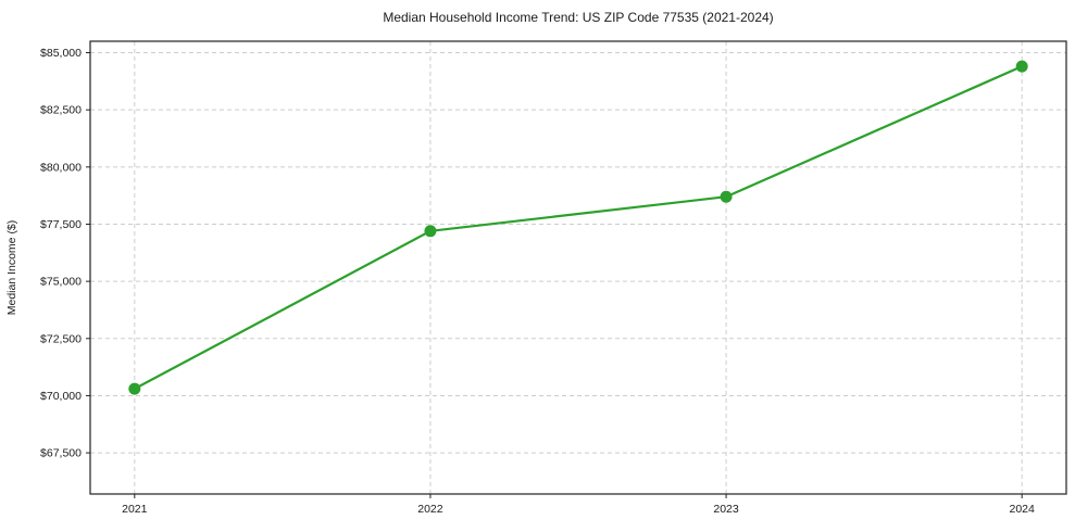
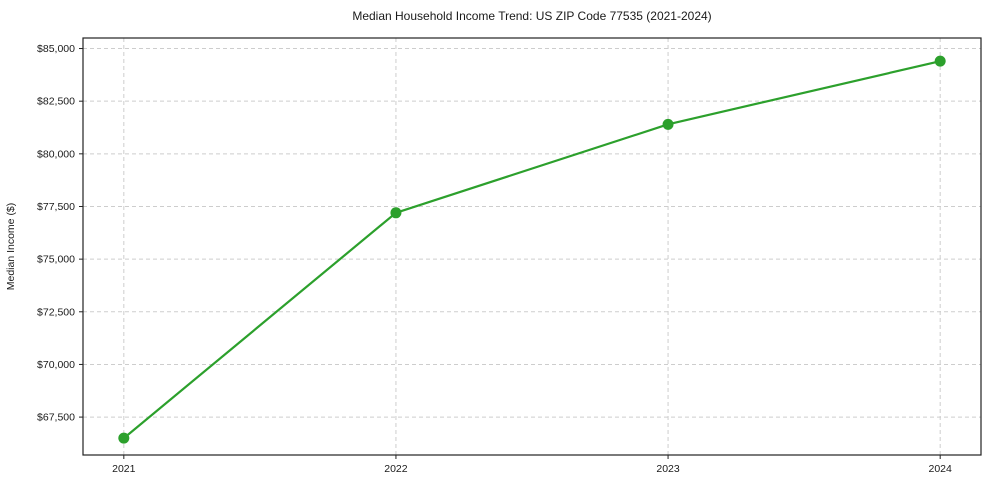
2021: $70300 -> $66500
2023: $78700 -> $81400
